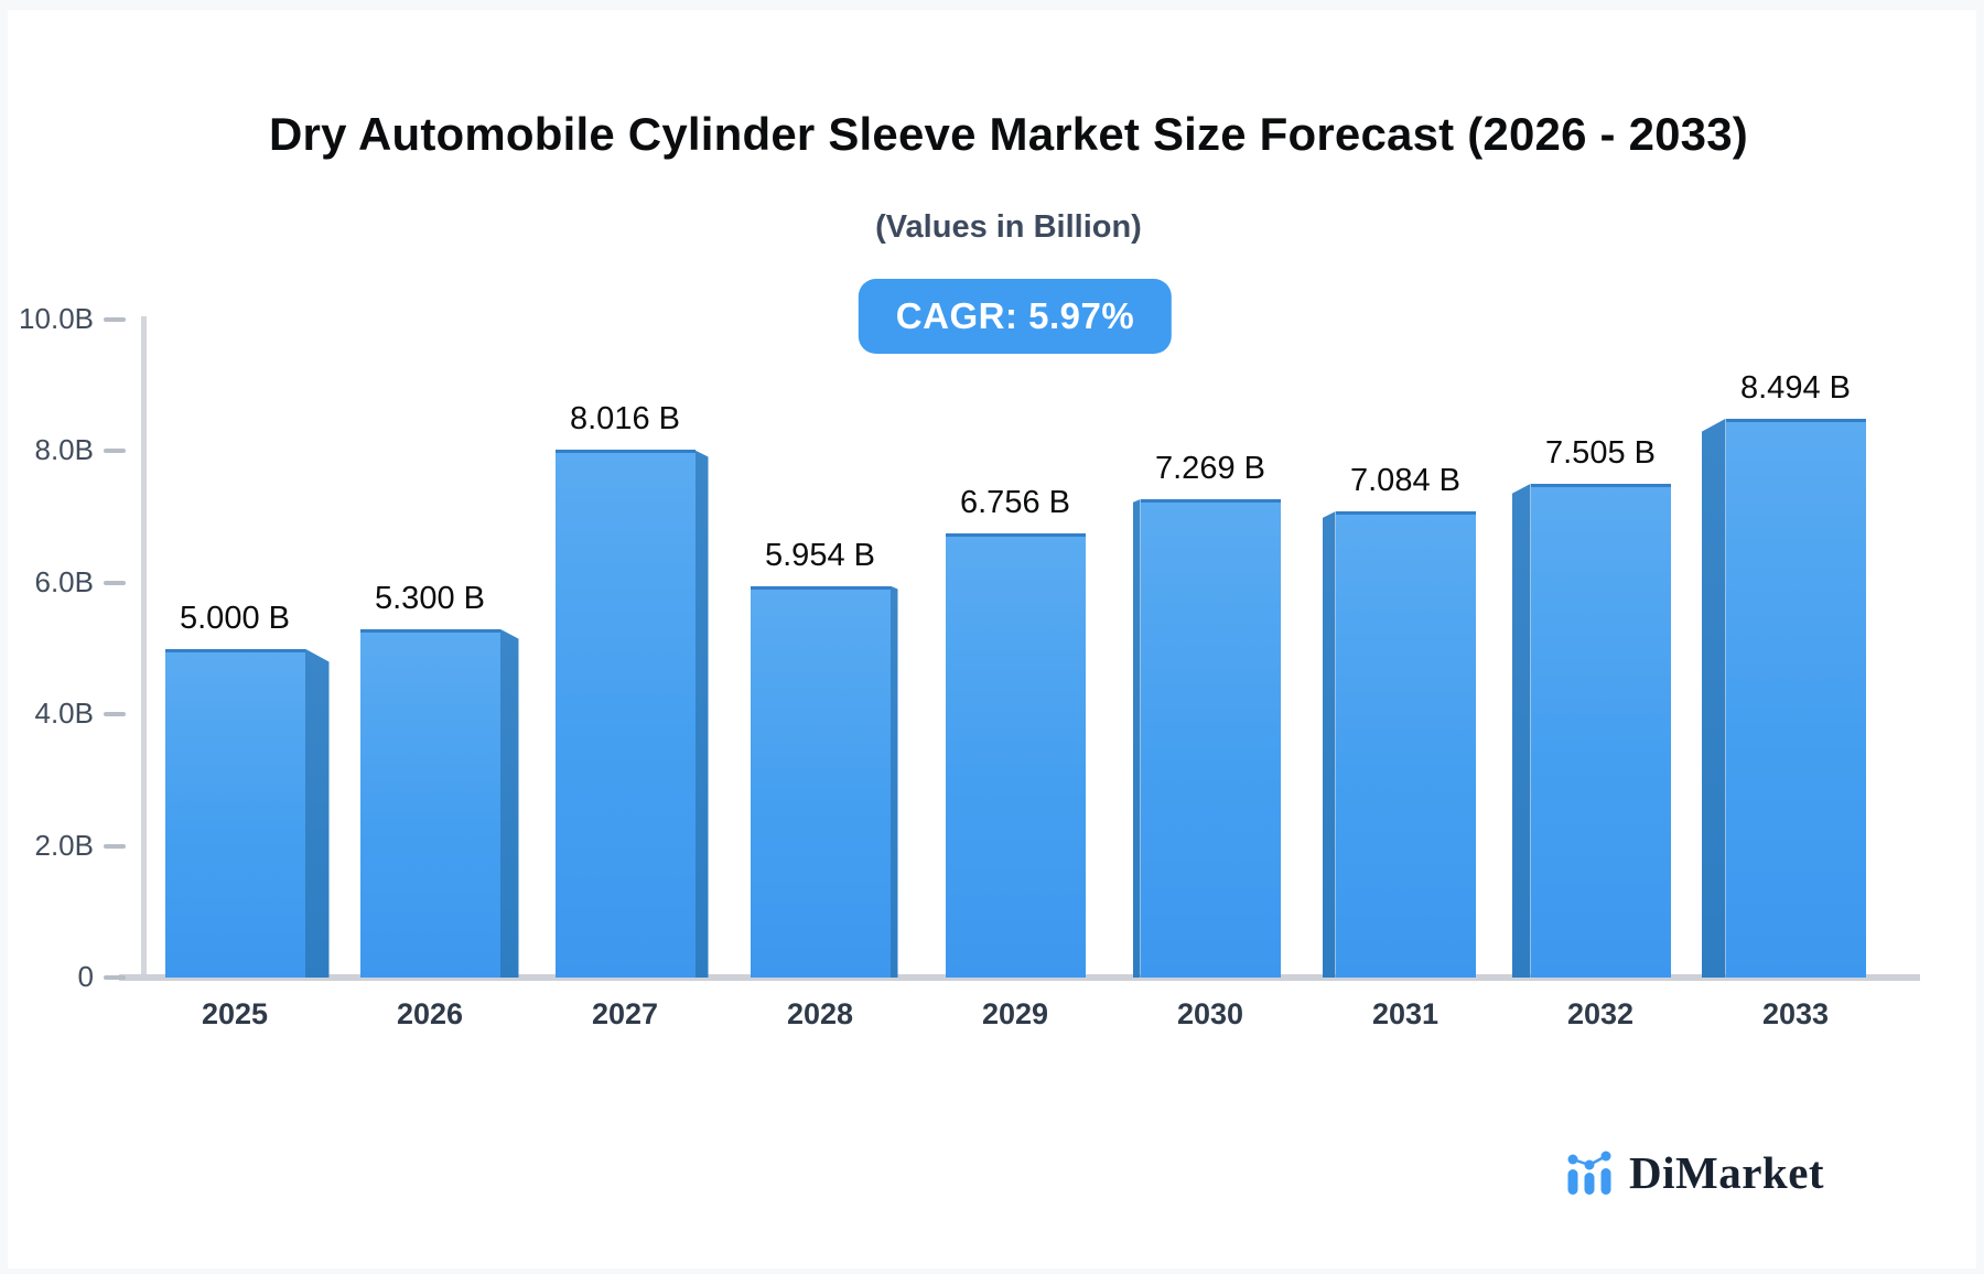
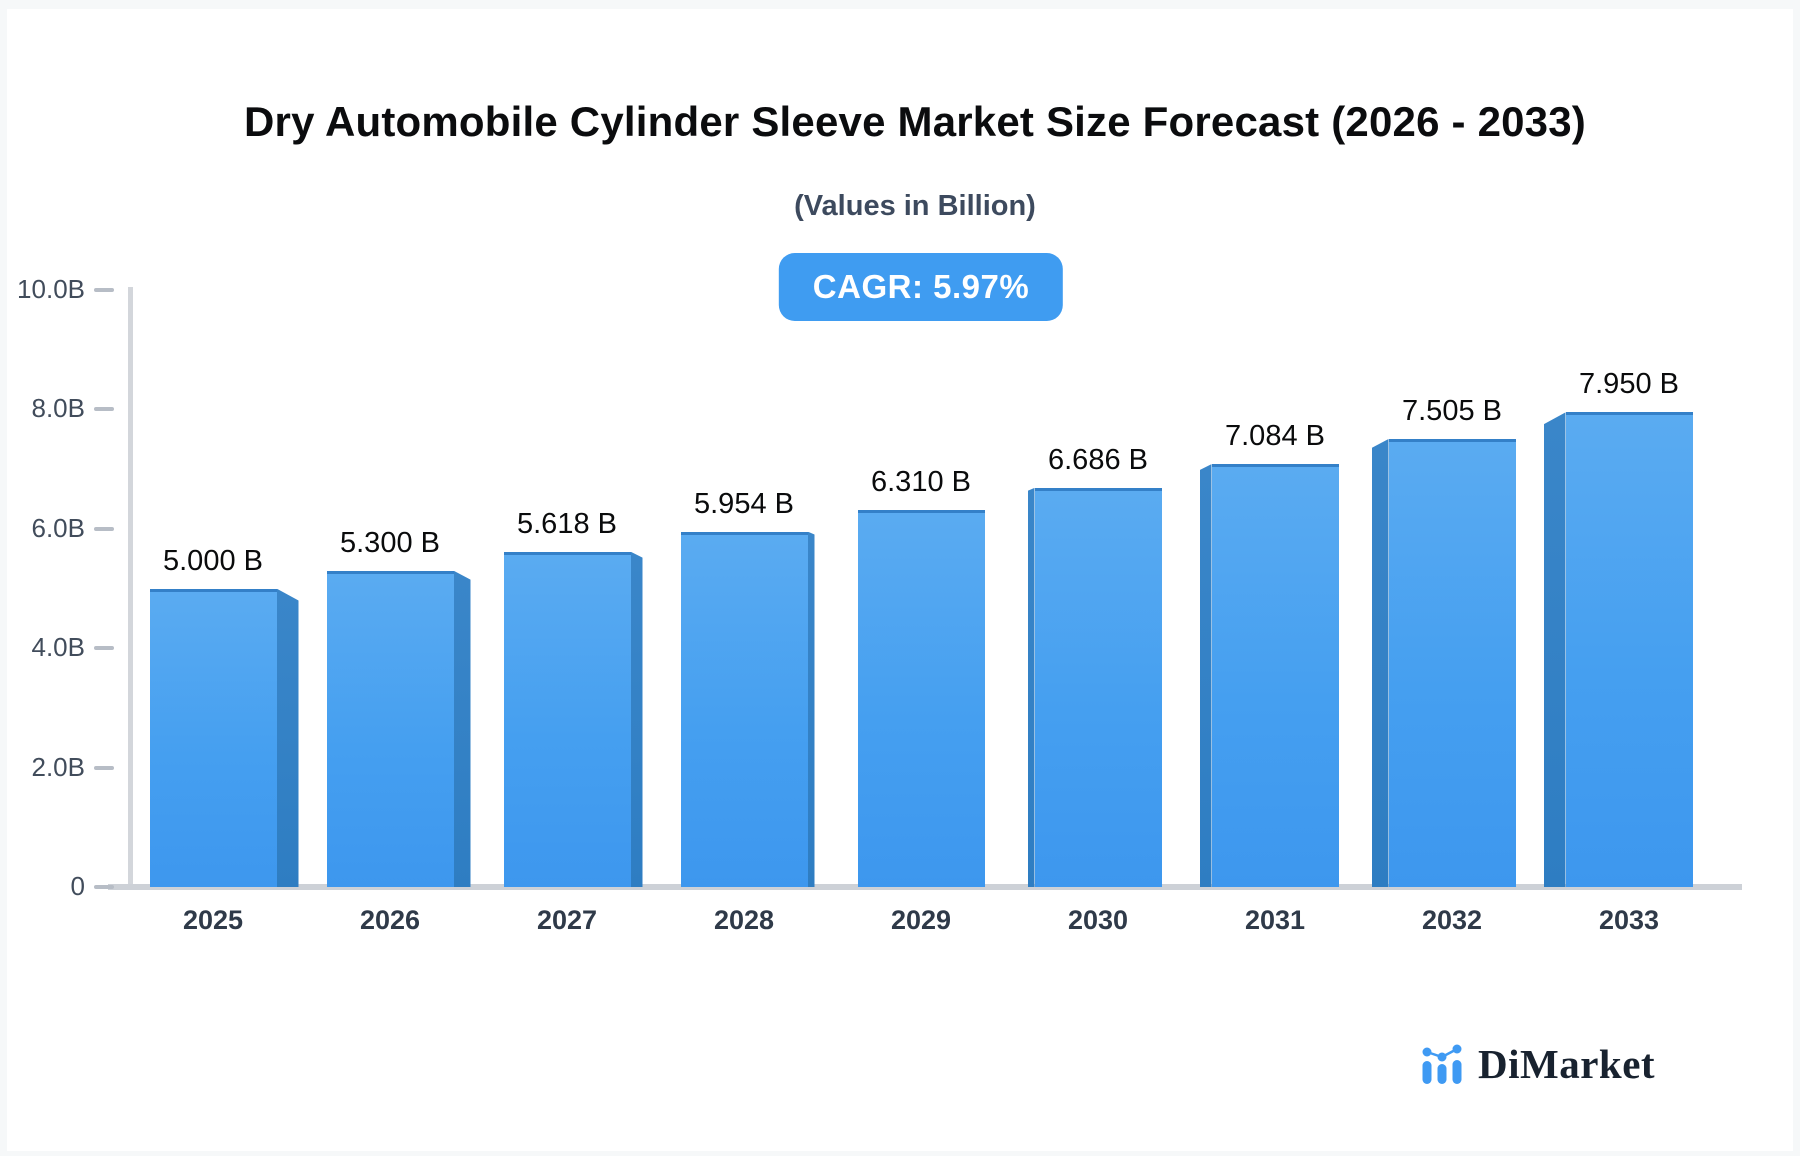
2027: 8.016 -> 5.618
2029: 6.756 -> 6.310
2030: 7.269 -> 6.686
2033: 8.494 -> 7.950
